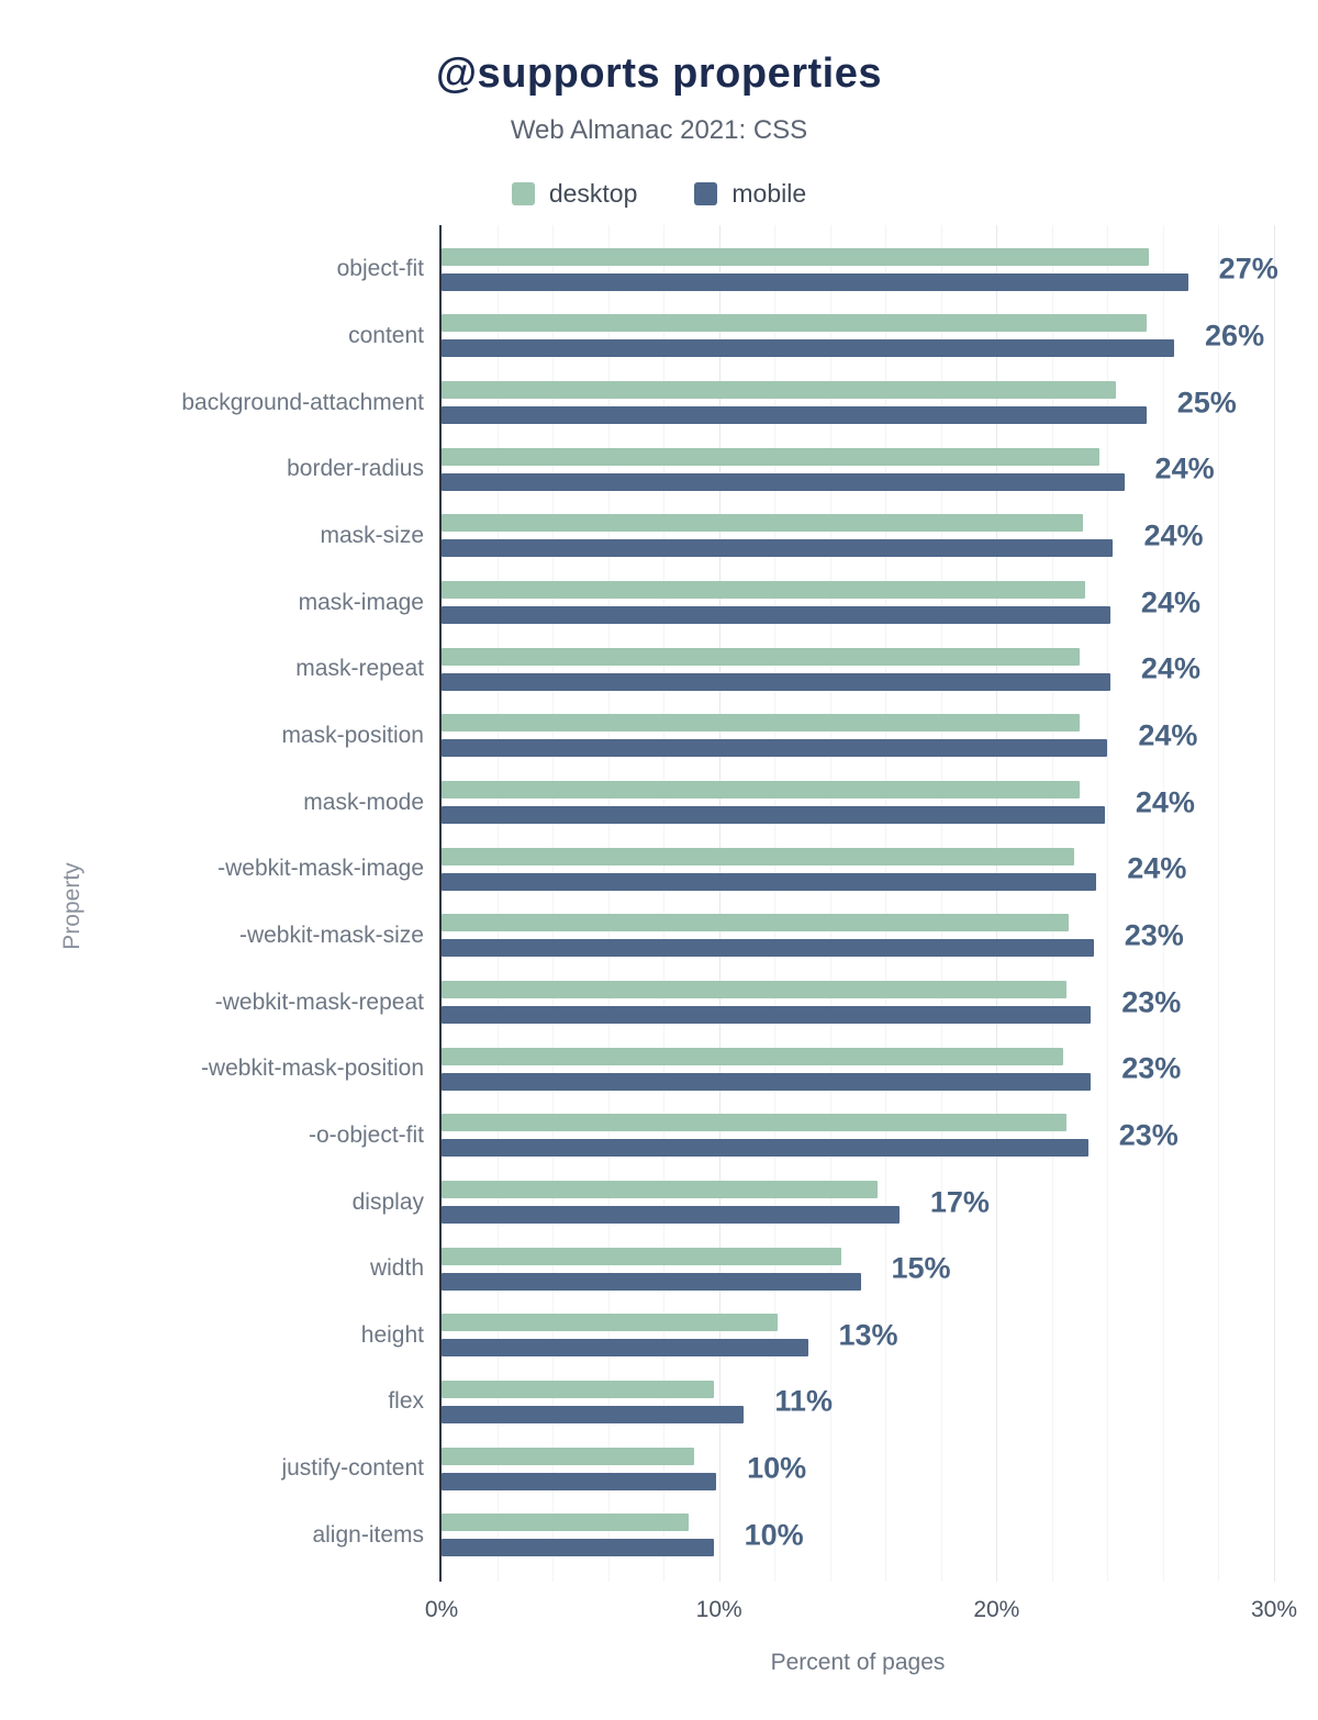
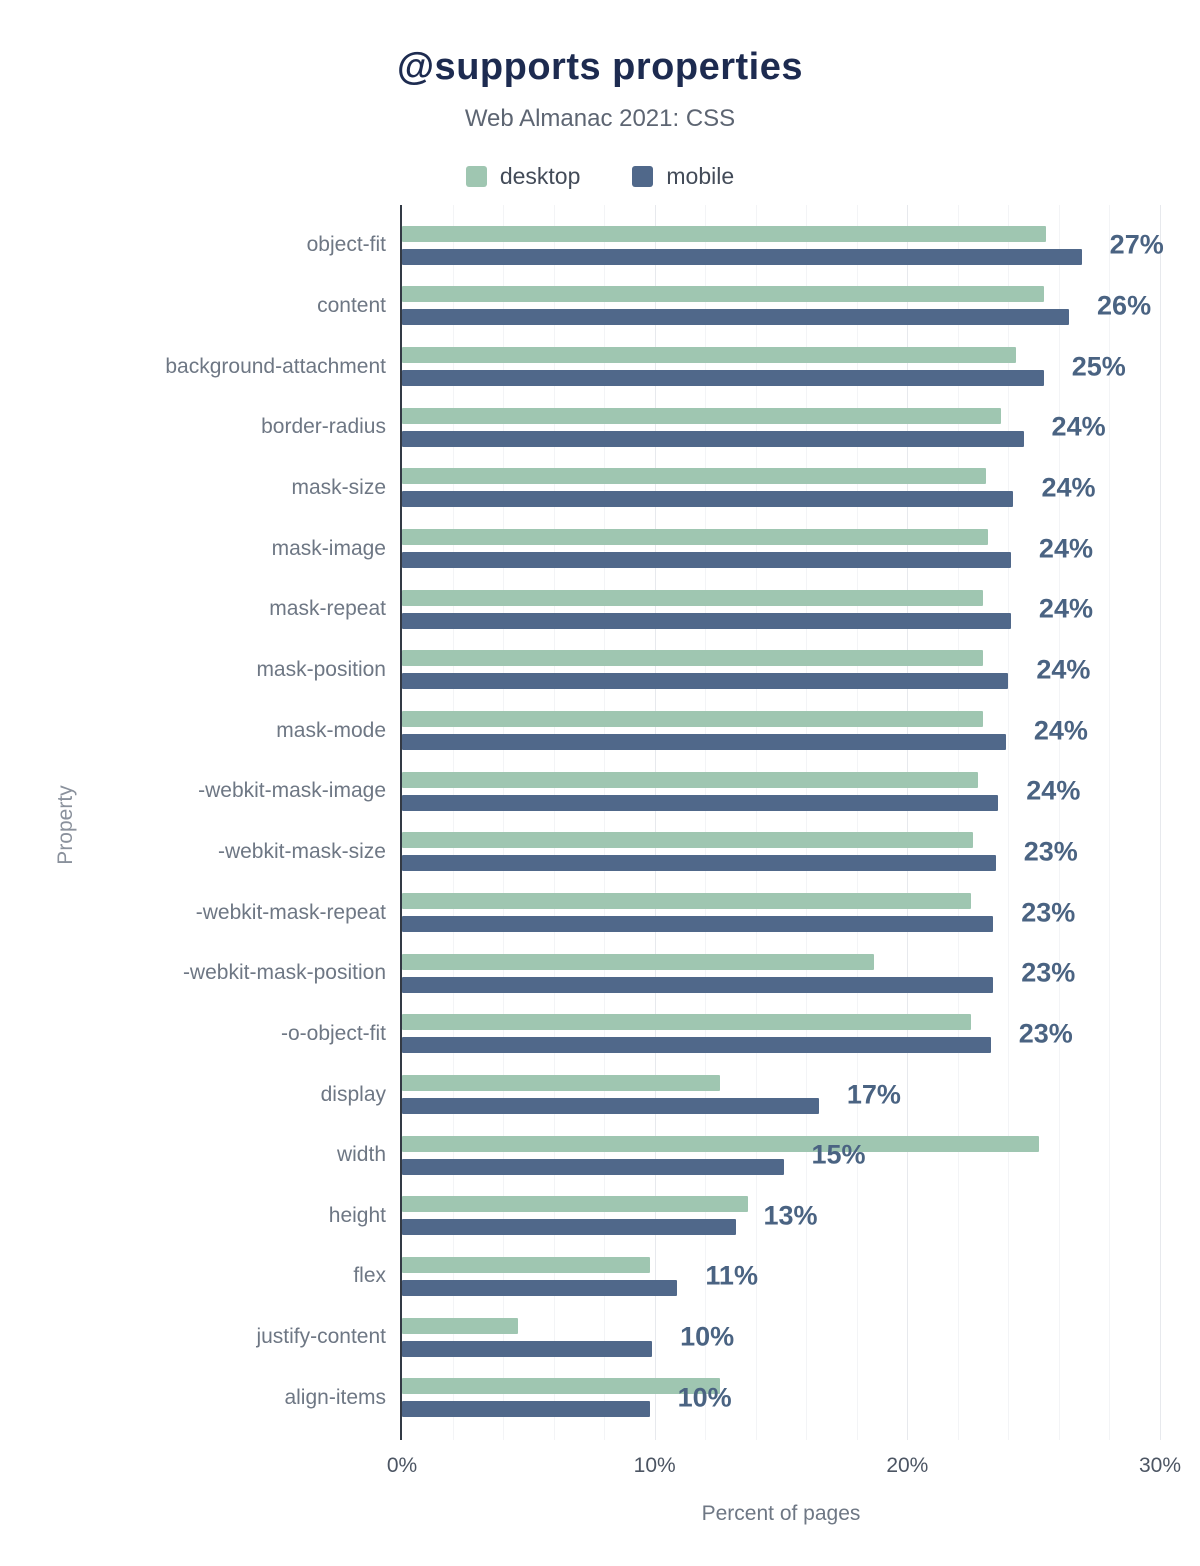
desktop/-webkit-mask-position: 22.4% -> 18.7%
desktop/display: 15.7% -> 12.6%
desktop/width: 14.4% -> 25.2%
desktop/height: 12.1% -> 13.7%
desktop/justify-content: 9.1% -> 4.6%
desktop/align-items: 8.9% -> 12.6%
